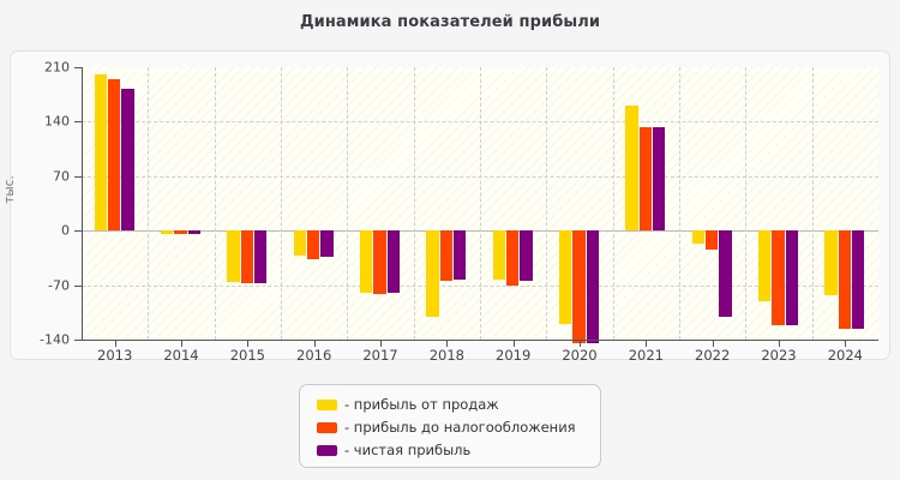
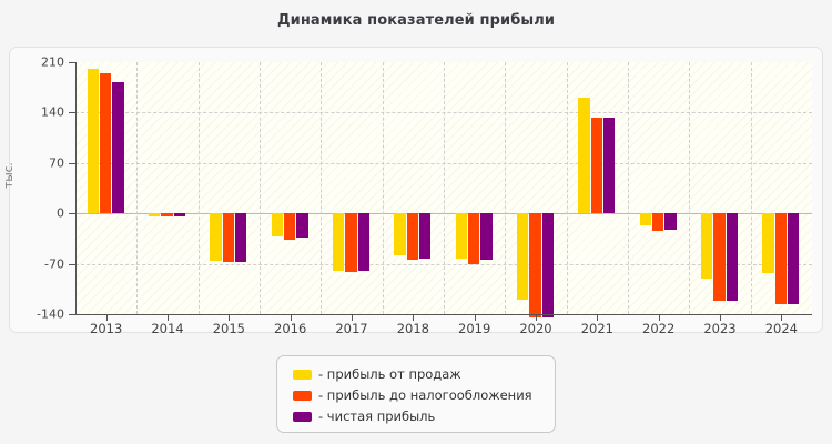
- прибыль от продаж/2018: -110 -> -60
- чистая прибыль/2022: -110 -> -20
